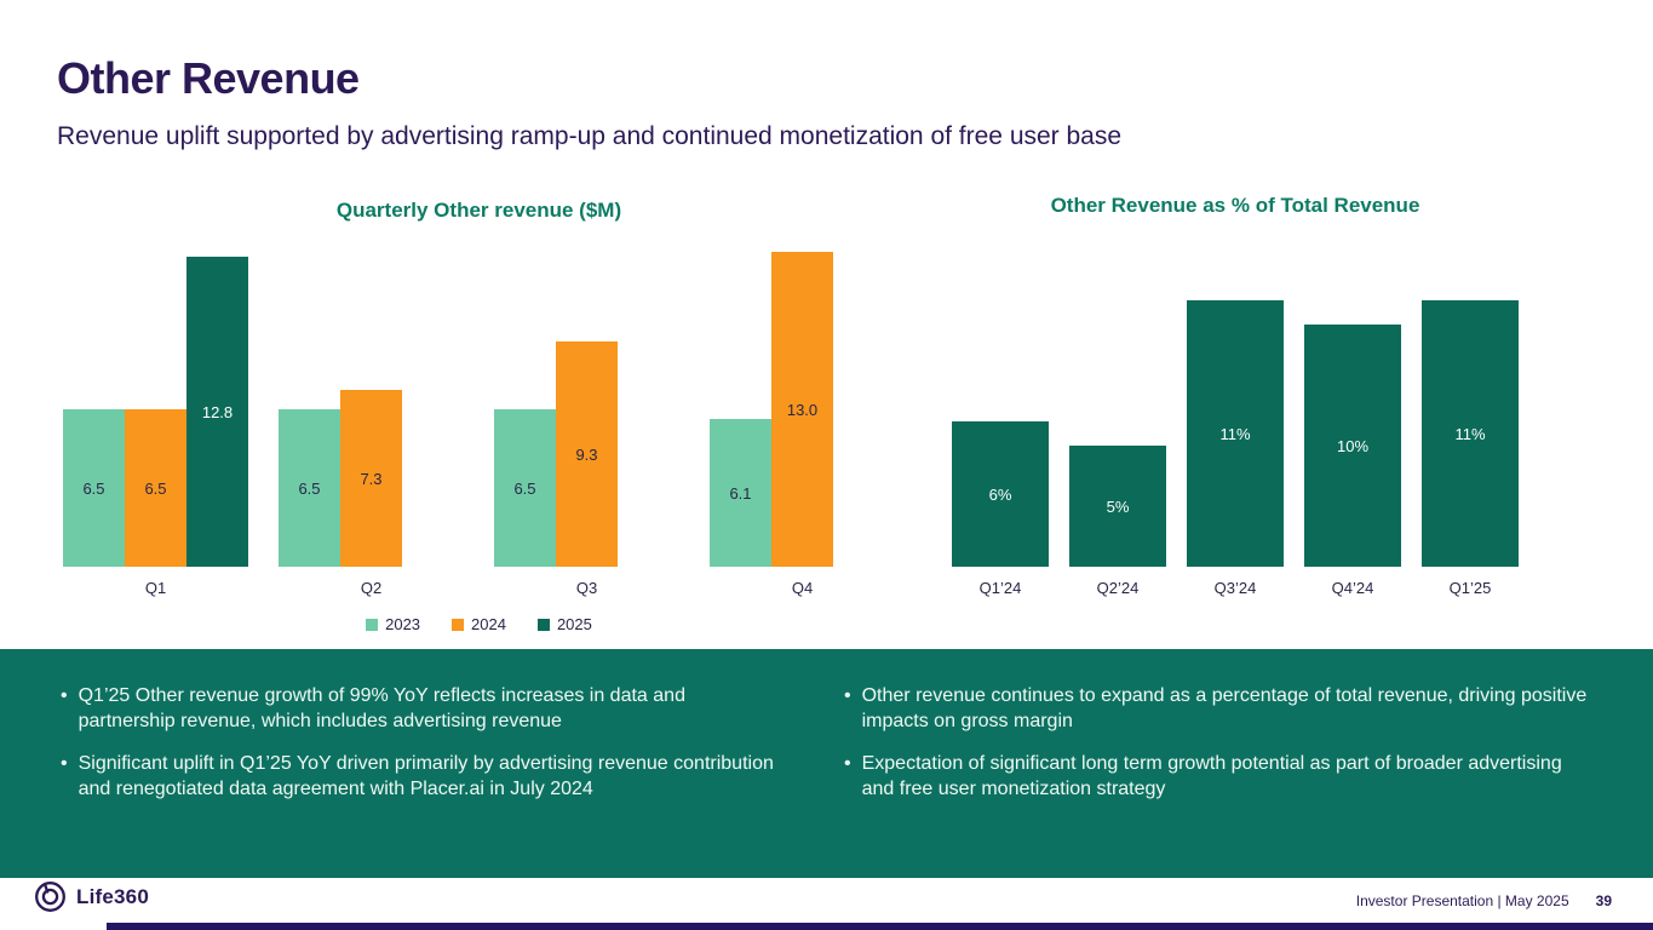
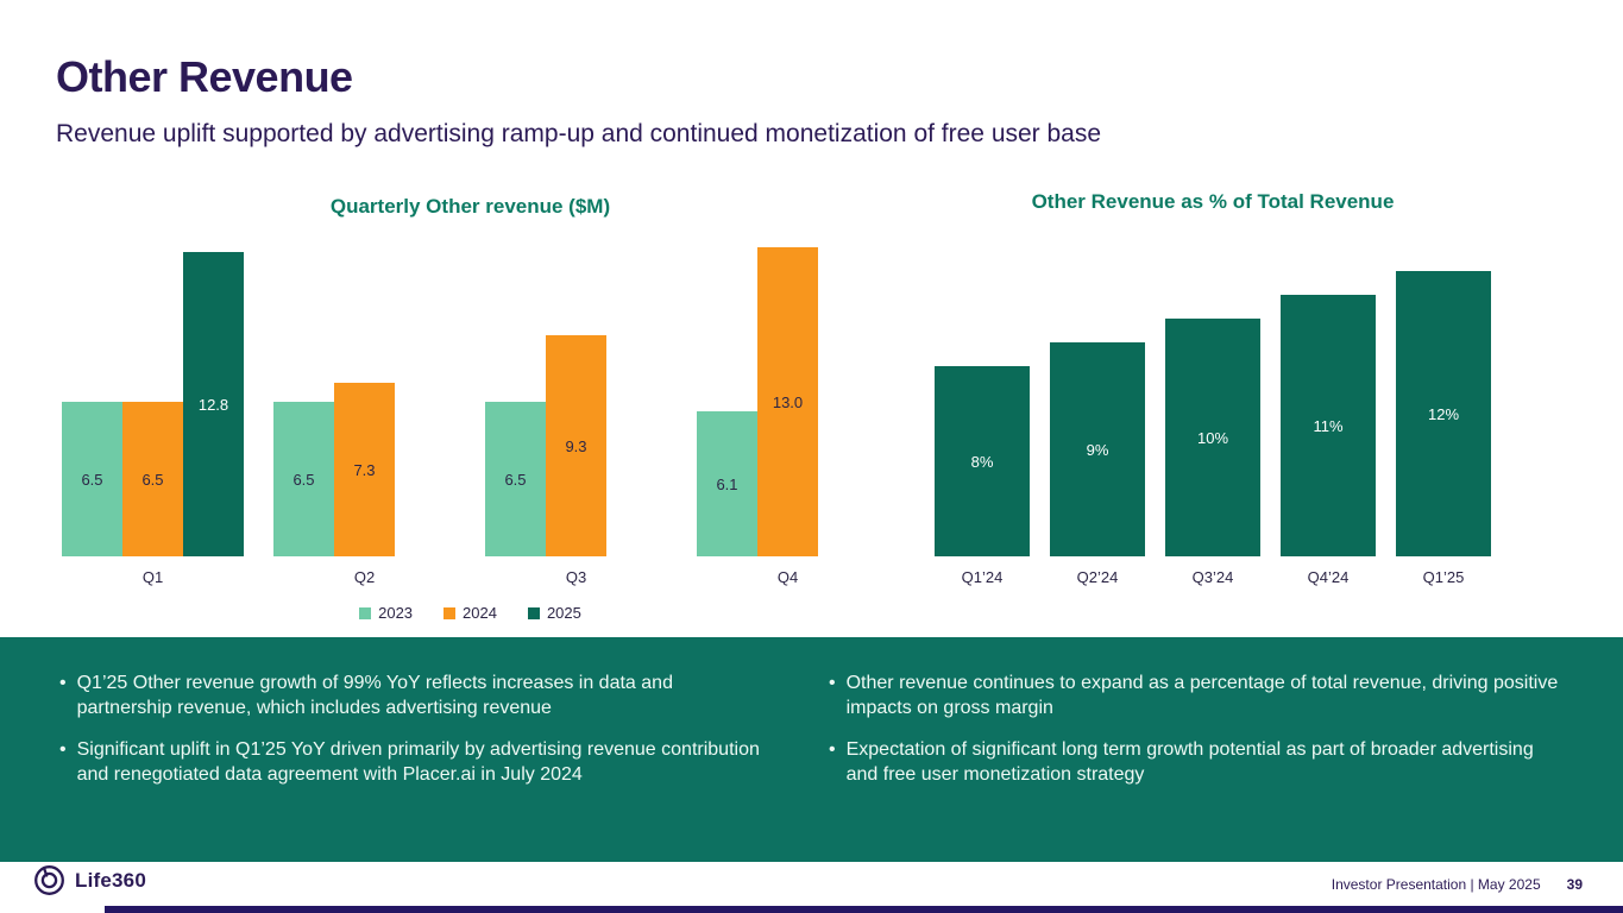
Other Revenue as % of Total Revenue/Q1’24: 6% -> 8%
Other Revenue as % of Total Revenue/Q2’24: 5% -> 9%
Other Revenue as % of Total Revenue/Q3’24: 11% -> 10%
Other Revenue as % of Total Revenue/Q4’24: 10% -> 11%
Other Revenue as % of Total Revenue/Q1’25: 11% -> 12%
